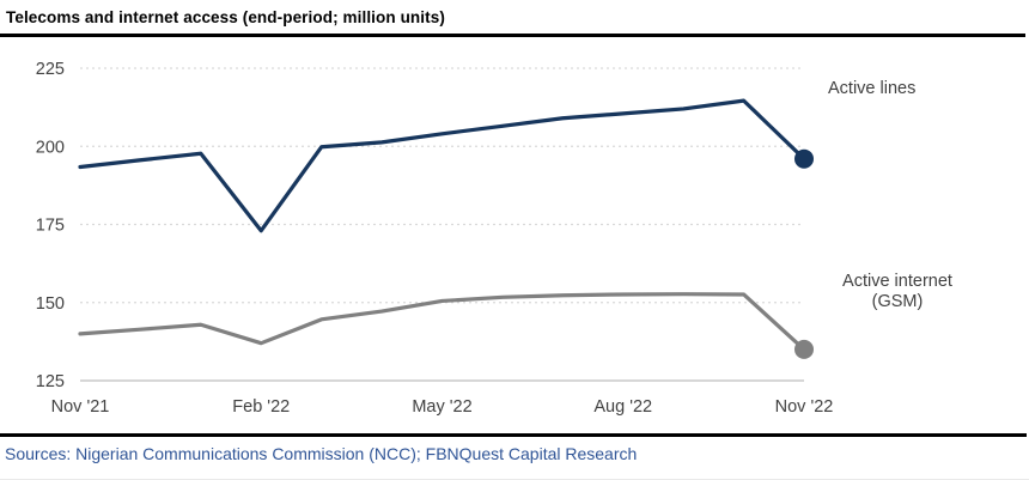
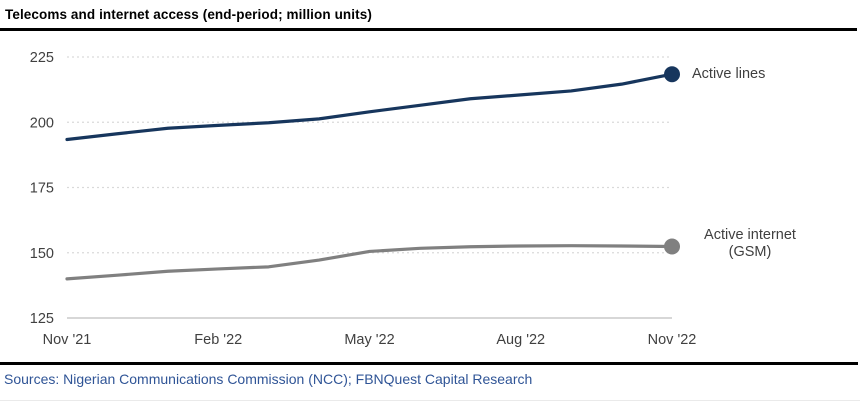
Active lines/Feb '22: 173 -> 199
Active internet (GSM)/Feb '22: 137 -> 144
Active lines/Nov '22: 196 -> 218
Active internet (GSM)/Nov '22: 135 -> 152
